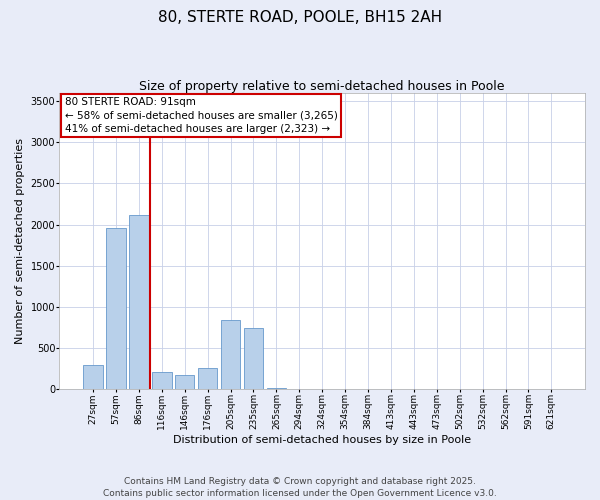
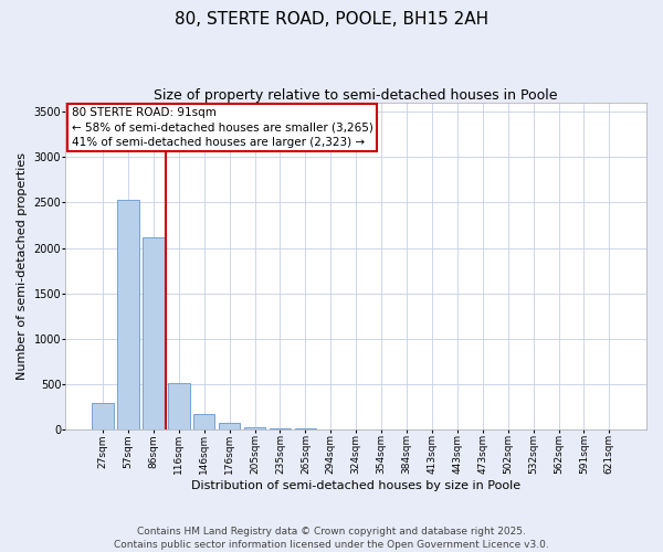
57sqm: 1960 -> 2530
116sqm: 200 -> 510
176sqm: 260 -> 70
205sqm: 840 -> 20
235sqm: 740 -> 10
